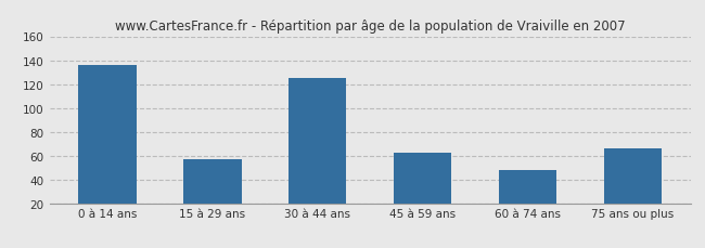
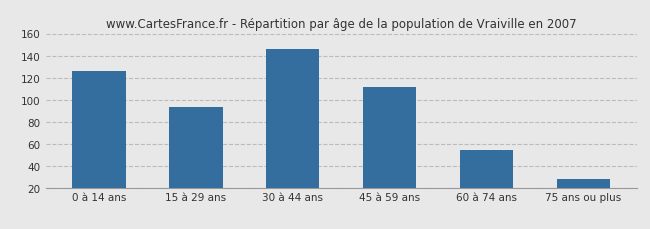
0 à 14 ans: 136 -> 126
15 à 29 ans: 57 -> 93
30 à 44 ans: 125 -> 146
45 à 59 ans: 62 -> 111
60 à 74 ans: 48 -> 54
75 ans ou plus: 66 -> 28
